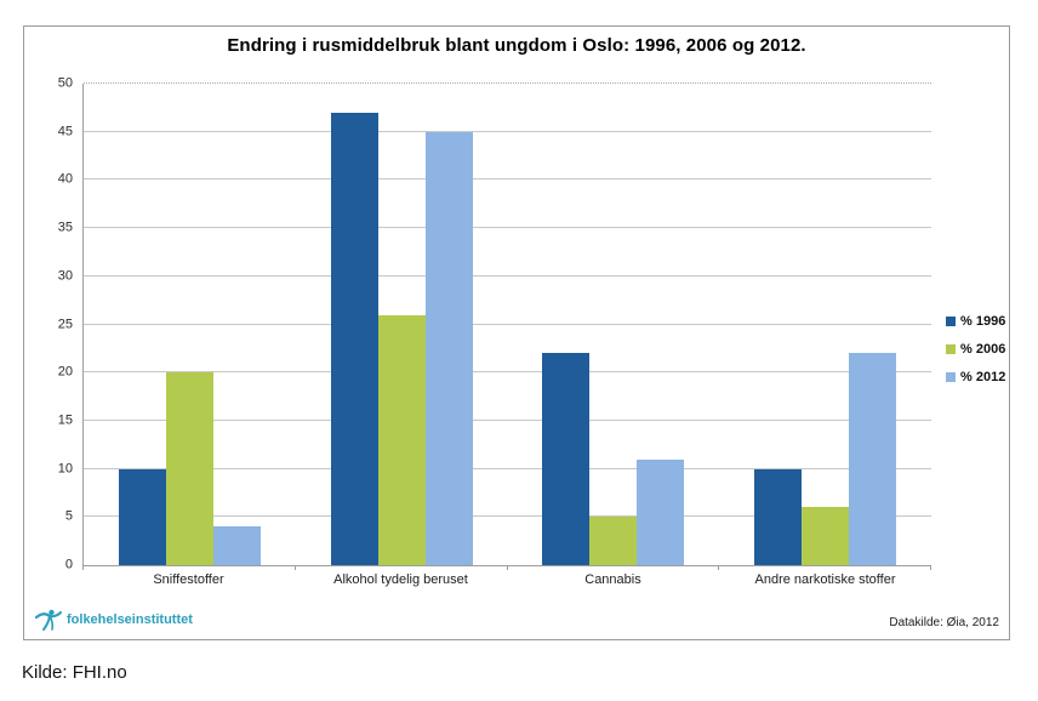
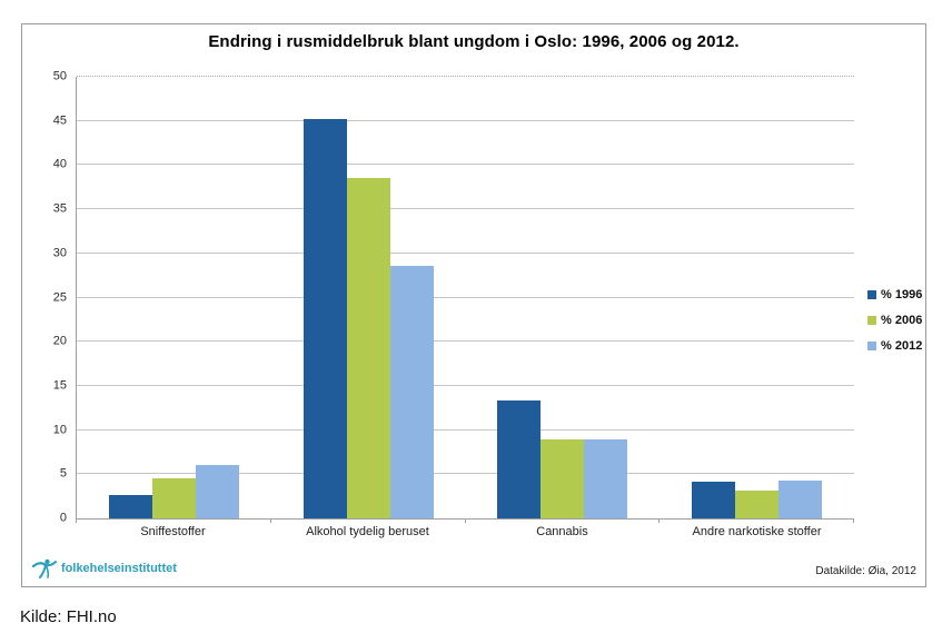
% 1996/Sniffestoffer: 10 -> 3
% 2006/Sniffestoffer: 20 -> 4
% 2012/Sniffestoffer: 4 -> 6
% 1996/Alkohol tydelig beruset: 47 -> 45
% 2006/Alkohol tydelig beruset: 26 -> 38
% 2012/Alkohol tydelig beruset: 45 -> 29
% 1996/Cannabis: 22 -> 13
% 2006/Cannabis: 5 -> 9
% 2012/Cannabis: 11 -> 9
% 1996/Andre narkotiske stoffer: 10 -> 4
% 2006/Andre narkotiske stoffer: 6 -> 3
% 2012/Andre narkotiske stoffer: 22 -> 4
